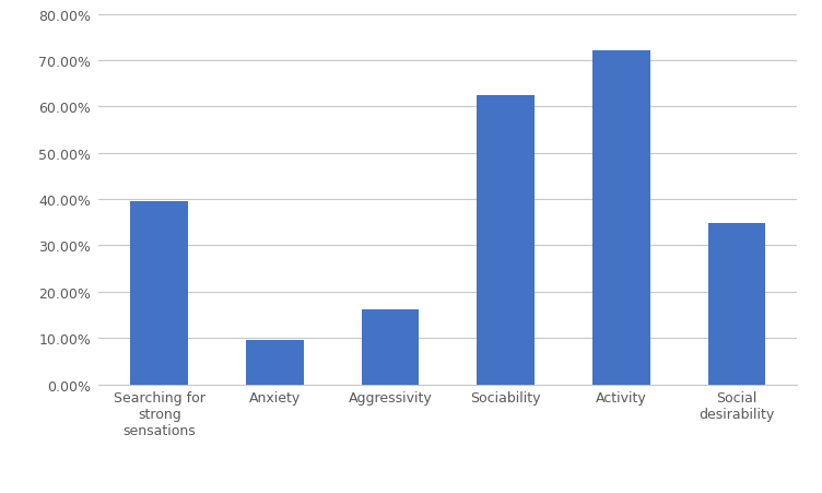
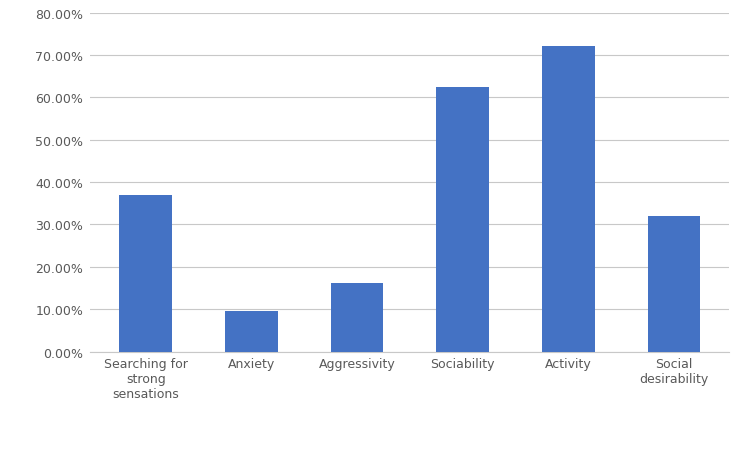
Searching for strong sensations: 39.5% -> 37.0%
Social desirability: 34.9% -> 32.0%
